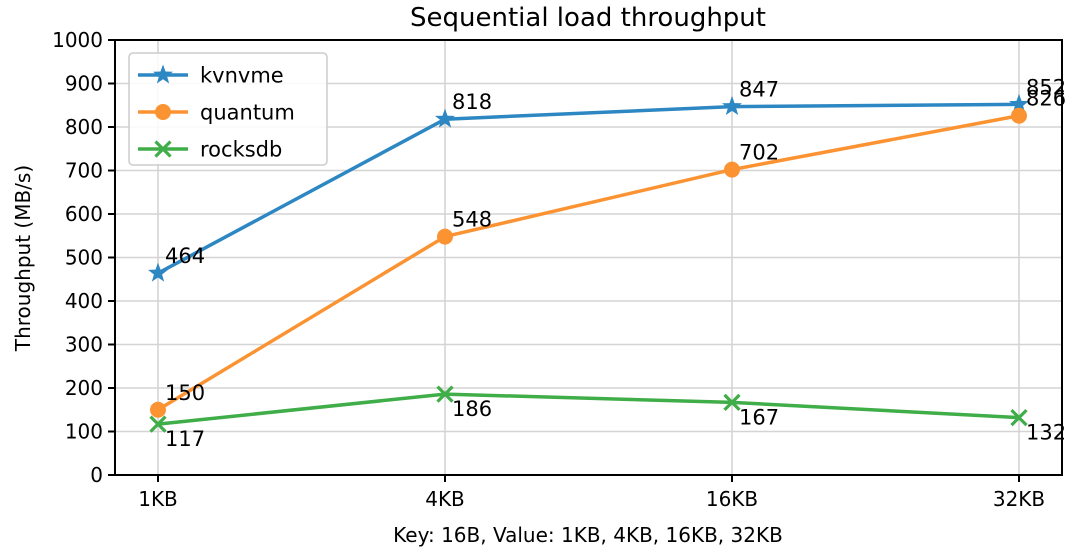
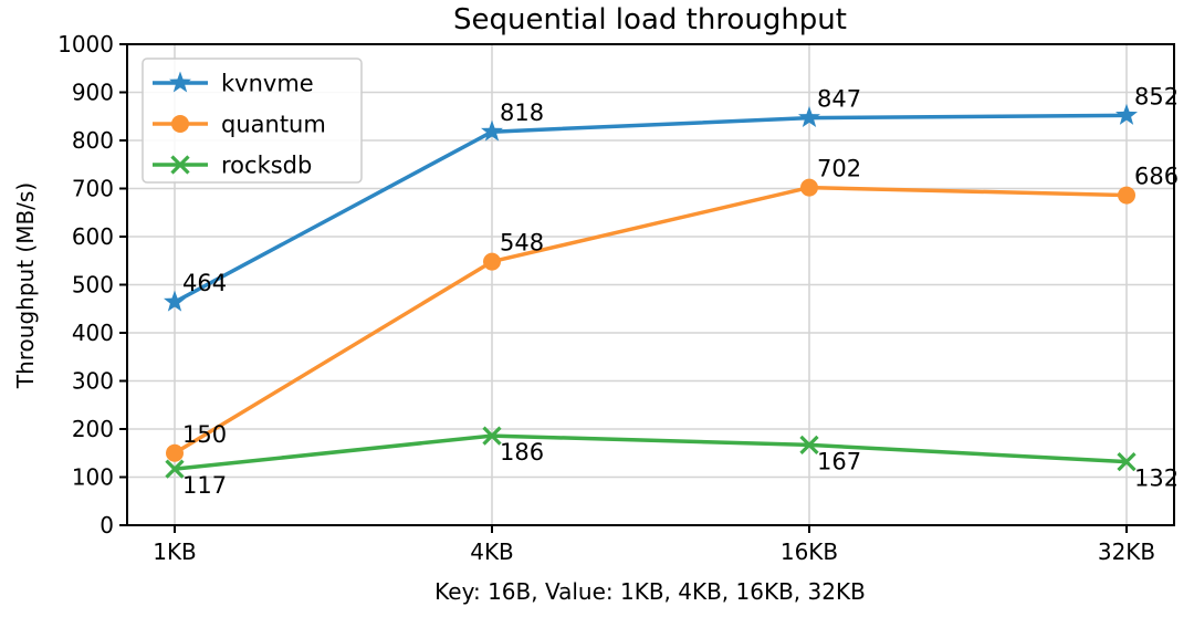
quantum/32KB: 826 -> 686
